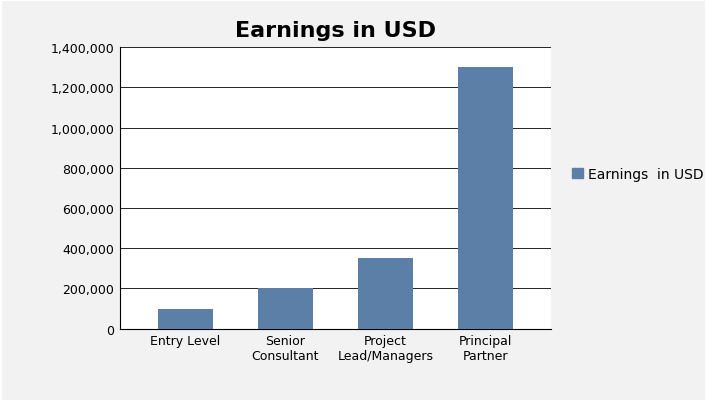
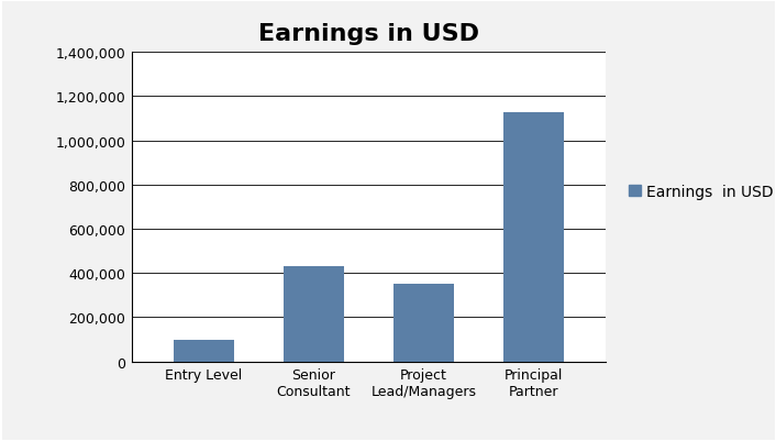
Senior Consultant: 200,000 -> 430,000
Principal Partner: 1,300,000 -> 1,130,000
